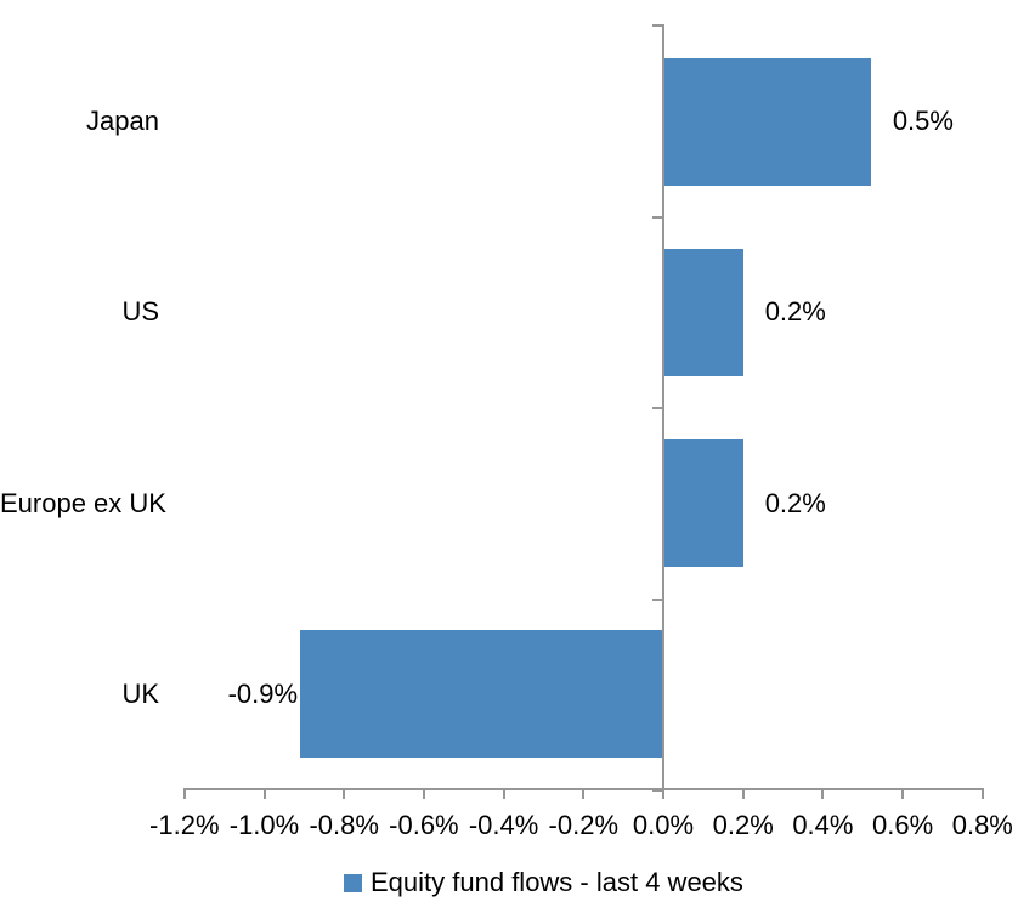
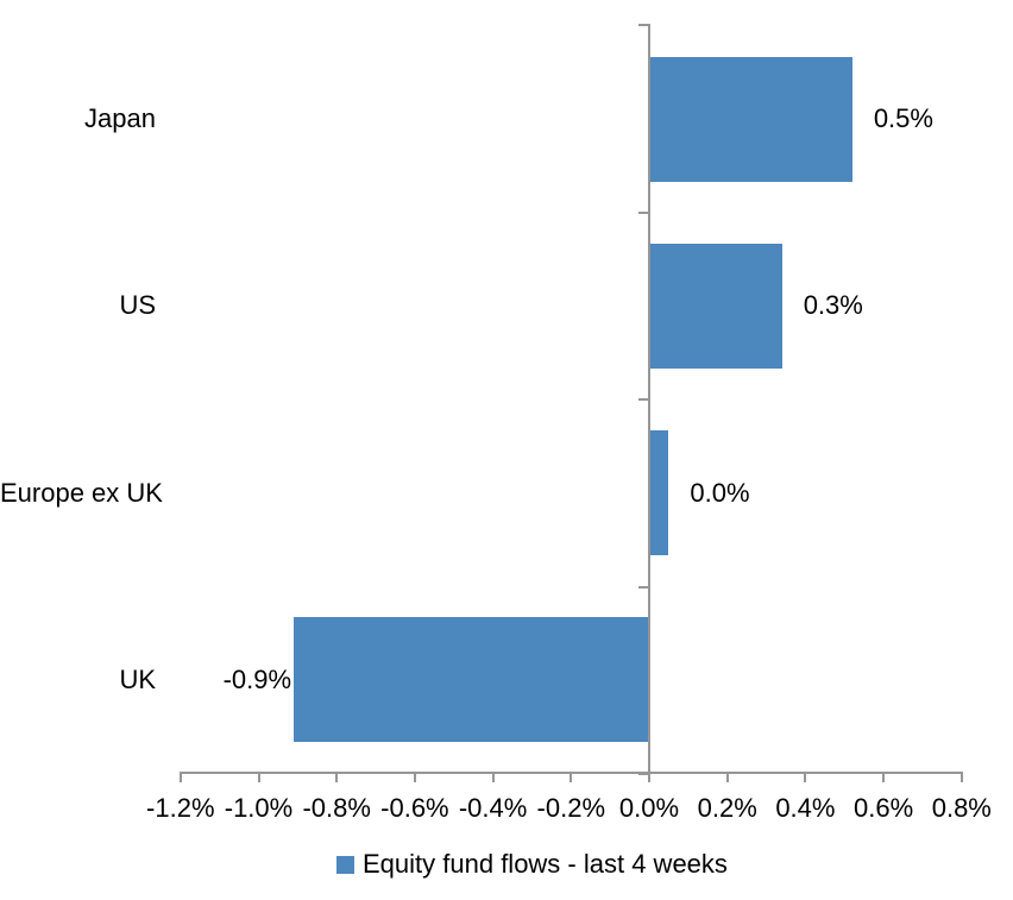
US: 0.2% -> 0.3%
Europe ex UK: 0.2% -> 0.0%
